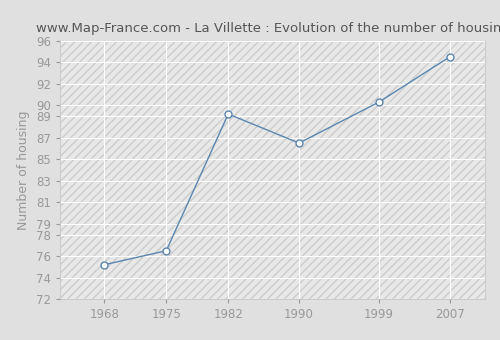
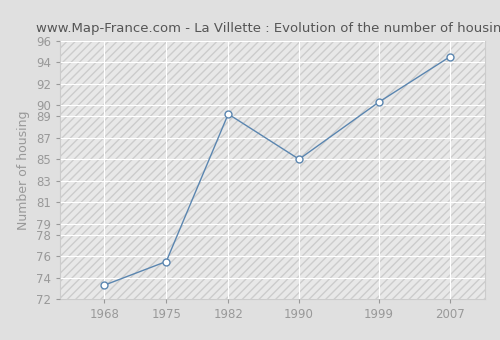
1968: 75.2 -> 73.3
1975: 76.5 -> 75.5
1990: 86.5 -> 85.0
